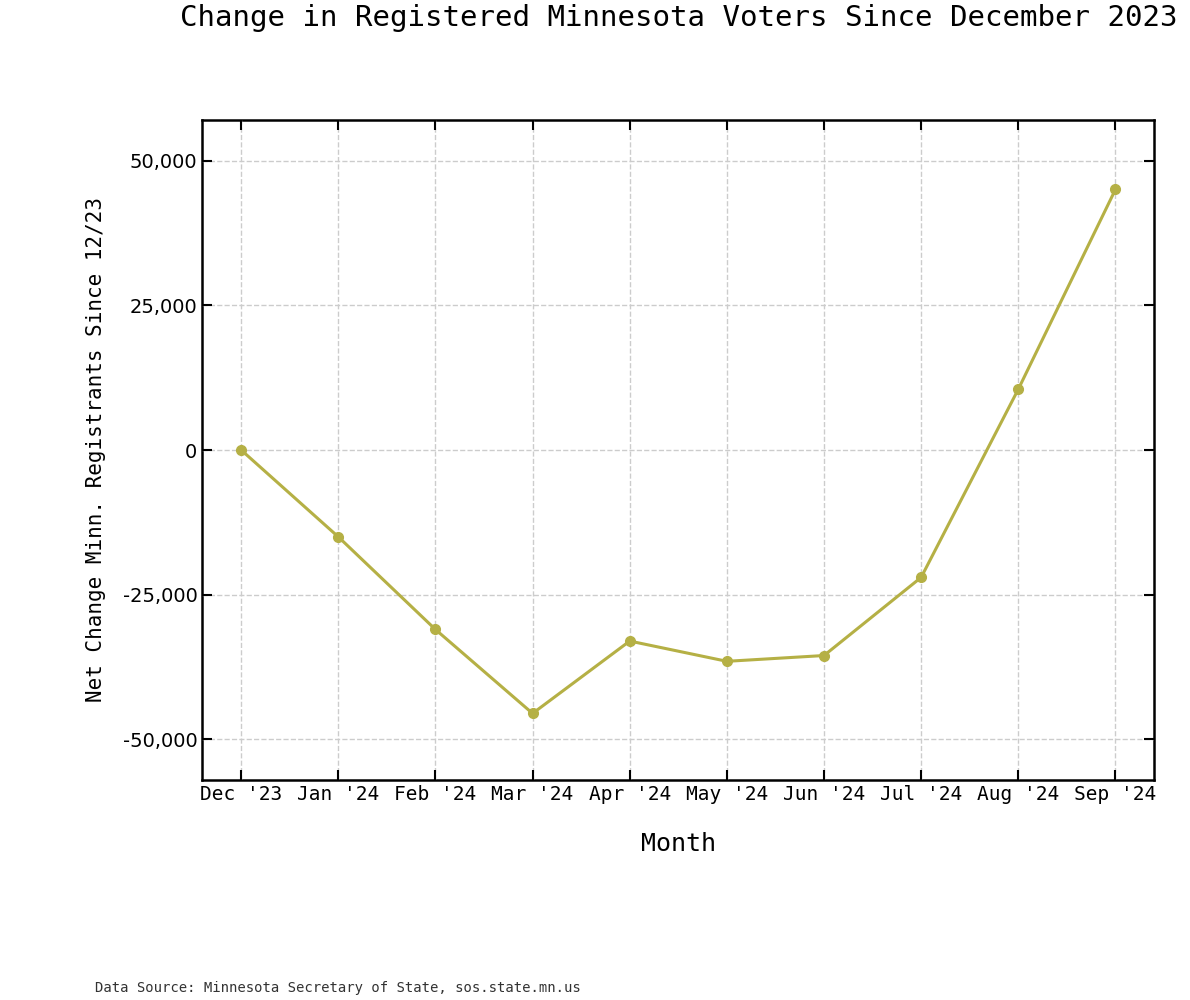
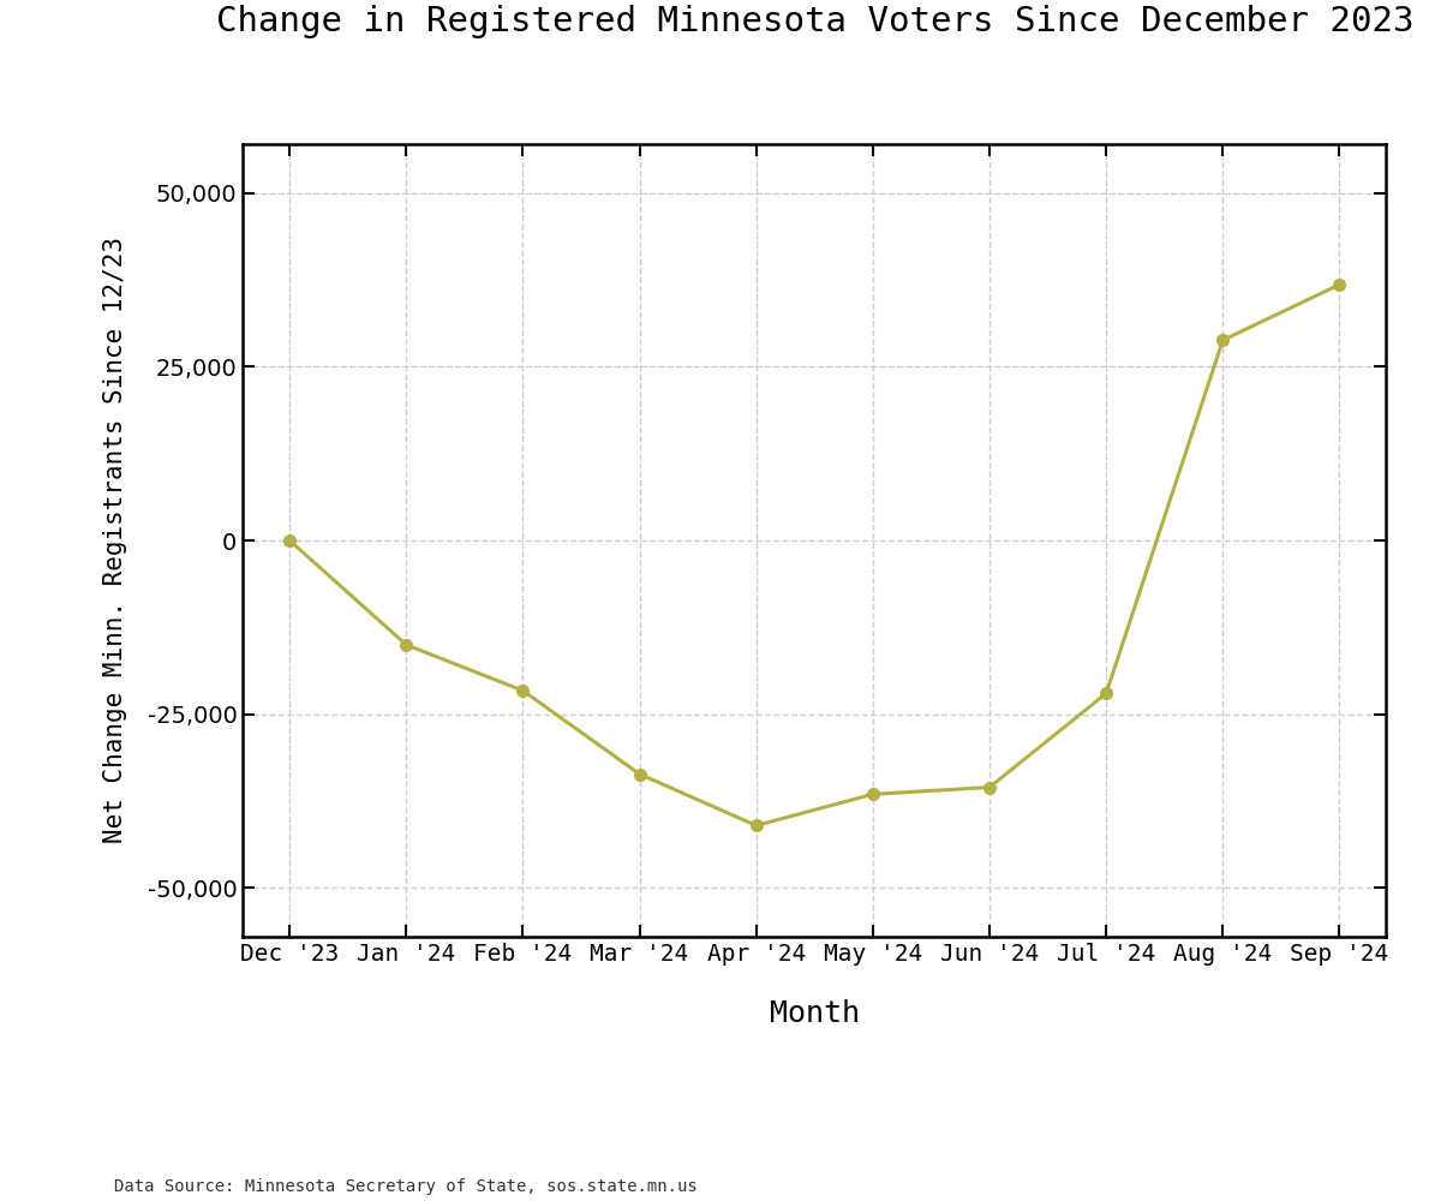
Feb '24: -31,000 -> -21,600
Mar '24: -45,500 -> -33,600
Apr '24: -33,000 -> -41,000
Aug '24: 10,500 -> 28,800
Sep '24: 45,000 -> 36,800
